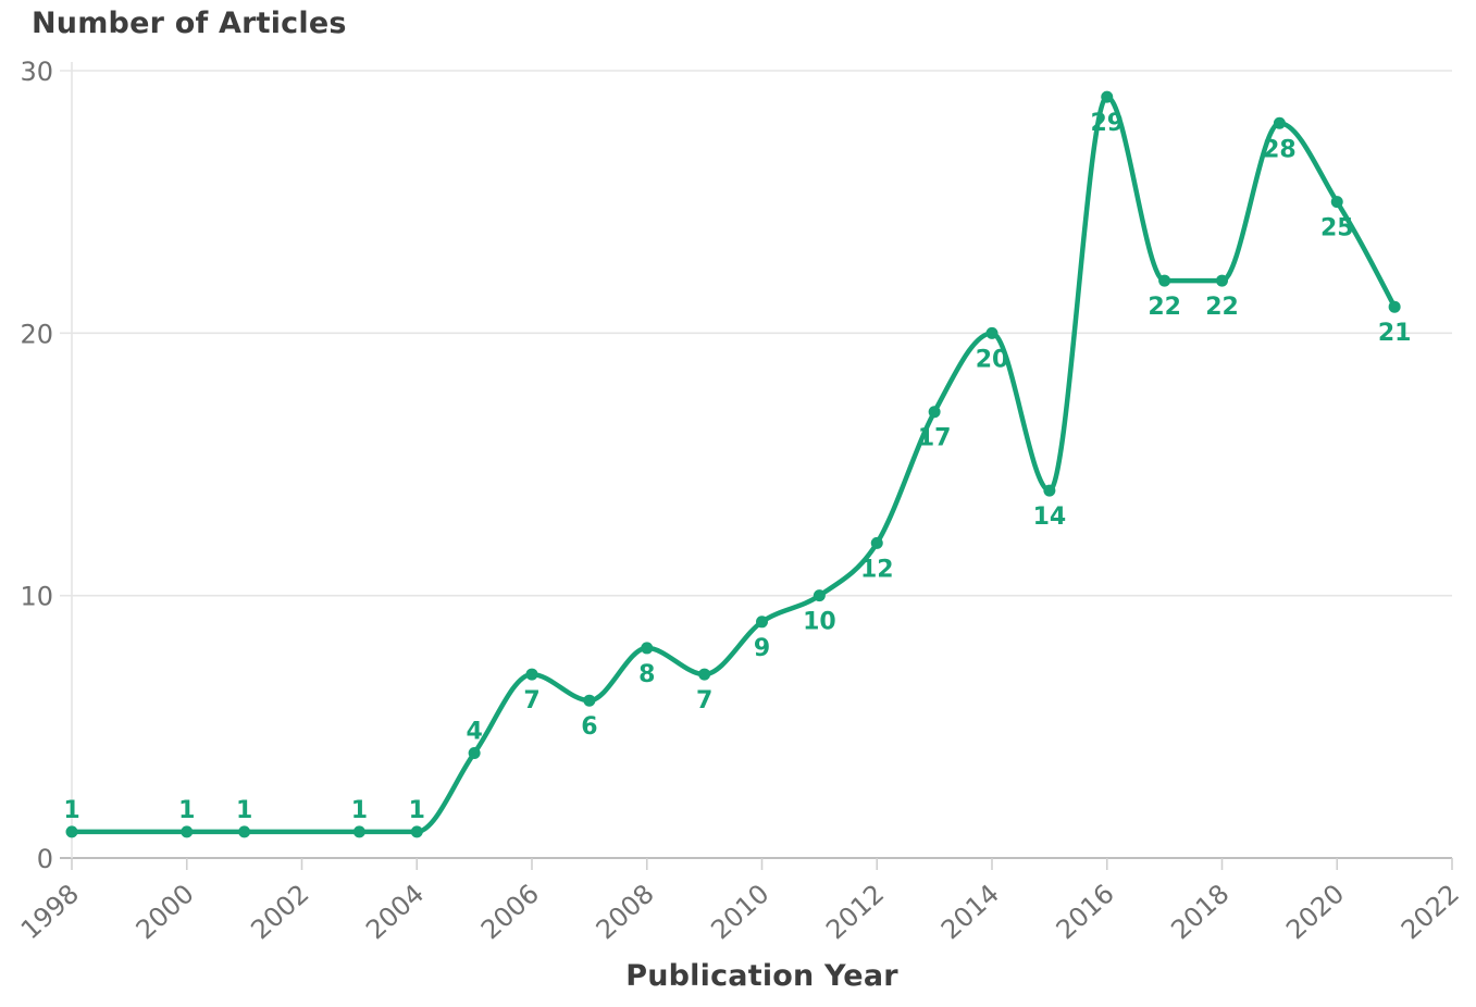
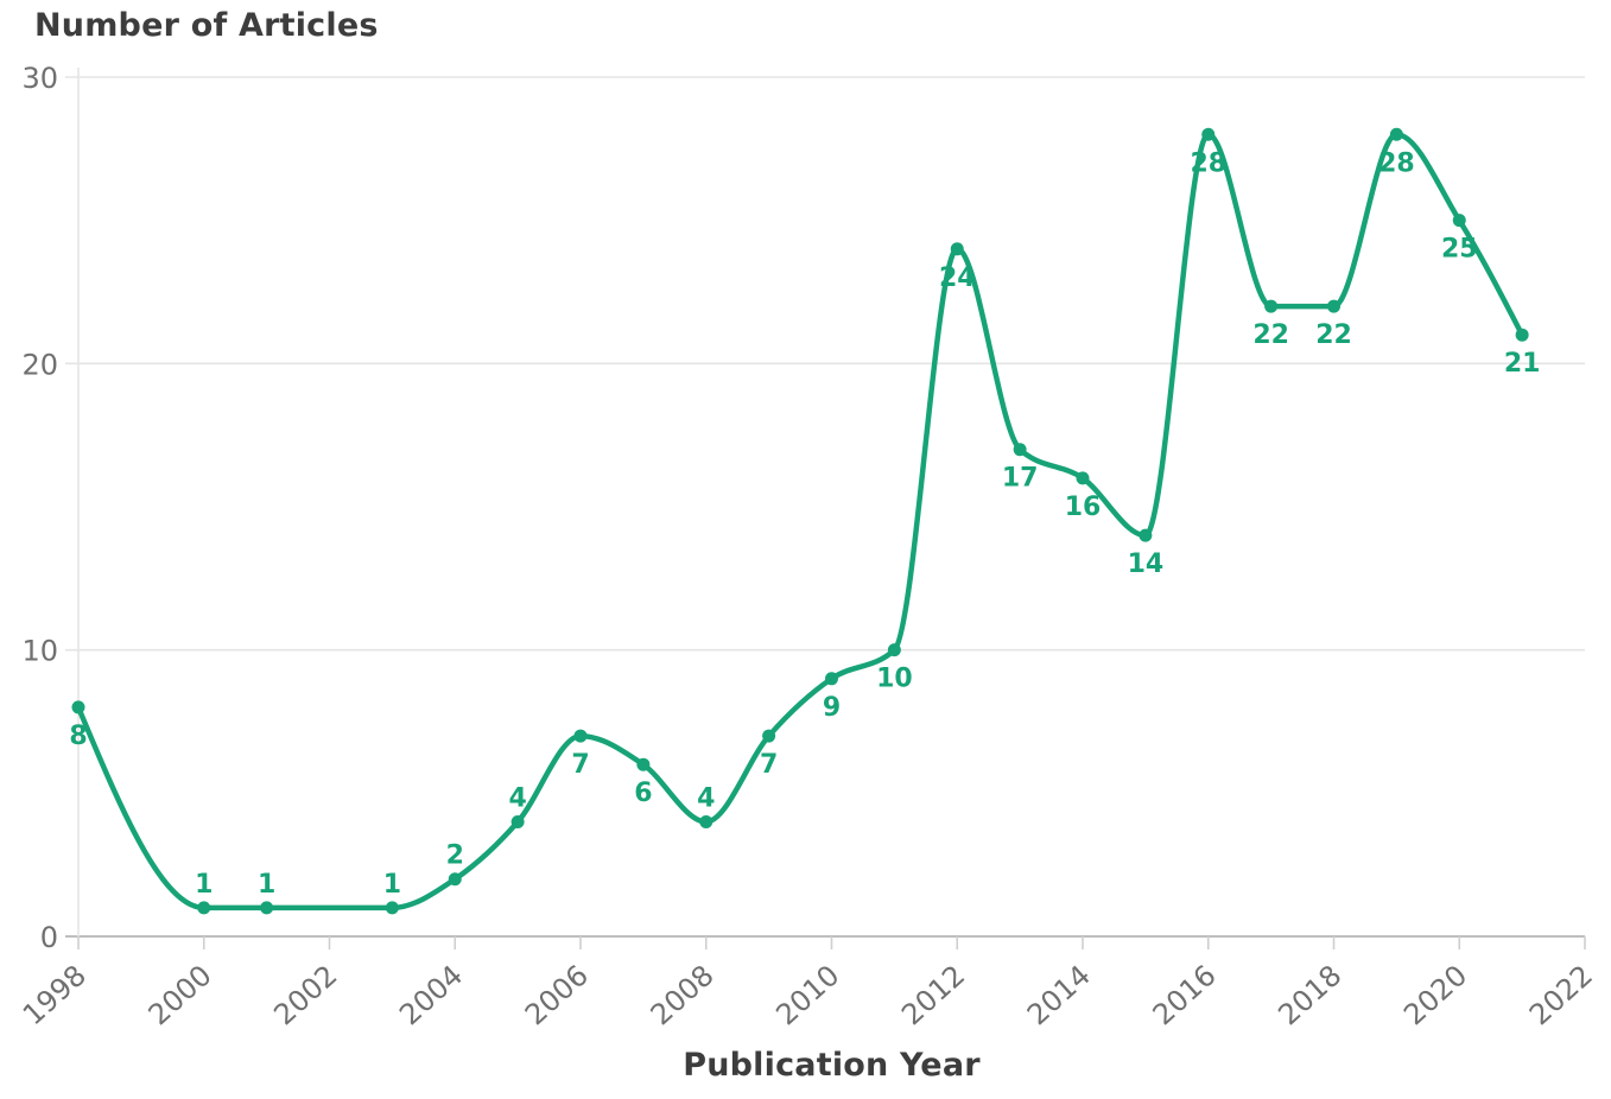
1998: 1 -> 8
2004: 1 -> 2
2008: 8 -> 4
2012: 12 -> 24
2014: 20 -> 16
2016: 29 -> 28
